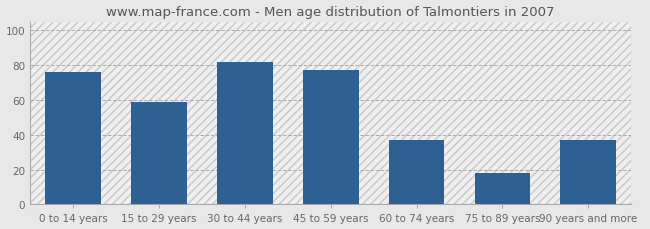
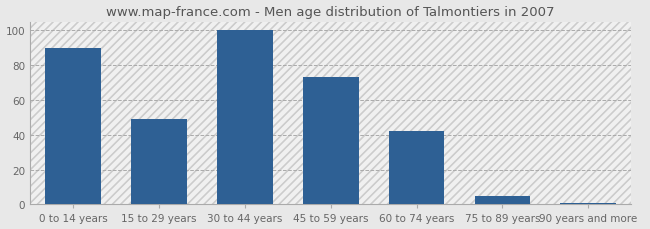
0 to 14 years: 76 -> 90
15 to 29 years: 59 -> 49
30 to 44 years: 82 -> 100
45 to 59 years: 77 -> 73
60 to 74 years: 37 -> 42
75 to 89 years: 18 -> 5
90 years and more: 37 -> 1
